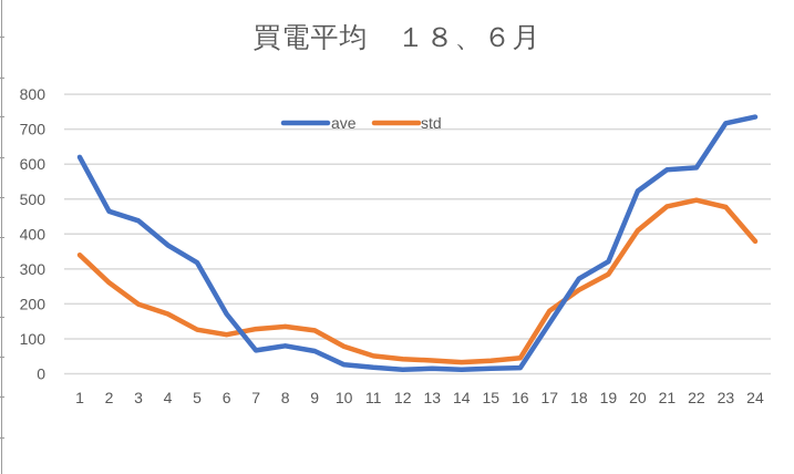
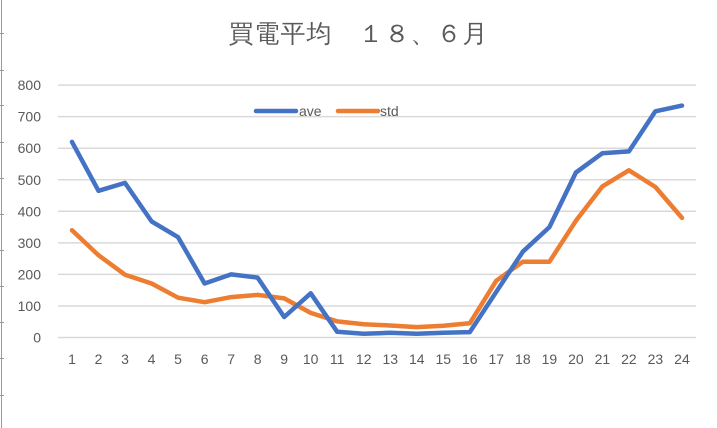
ave/3: 440 -> 490
ave/7: 70 -> 200
ave/8: 80 -> 190
ave/10: 30 -> 140
ave/19: 320 -> 350
std/19: 280 -> 240
std/20: 410 -> 370
std/22: 500 -> 530
